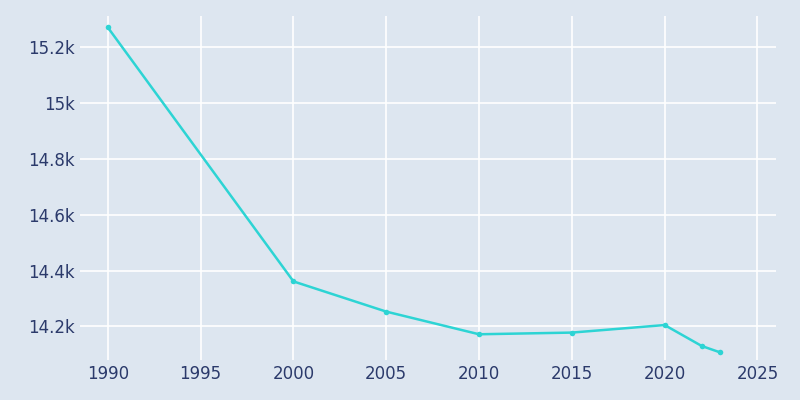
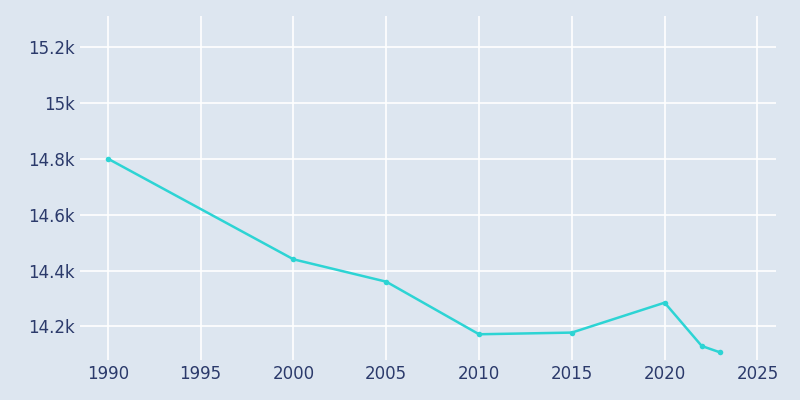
1990: 15.269k -> 14.800k
2000: 14.361k -> 14.440k
2005: 14.253k -> 14.360k
2020: 14.205k -> 14.285k
